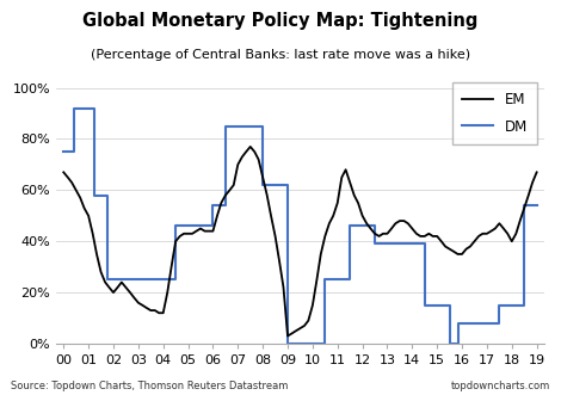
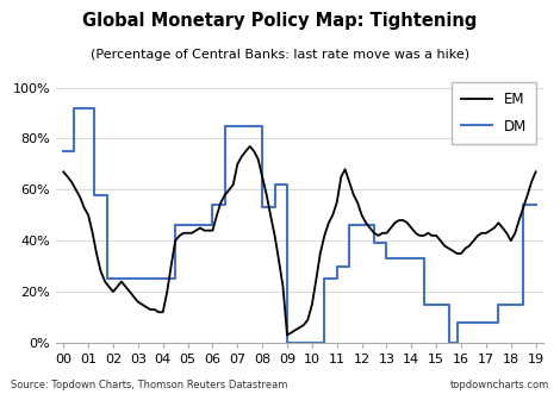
DM/08: 62% -> 53%
DM/11: 25% -> 30%
DM/13: 39% -> 33%
